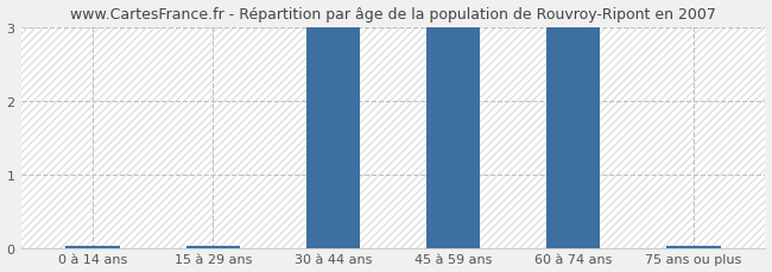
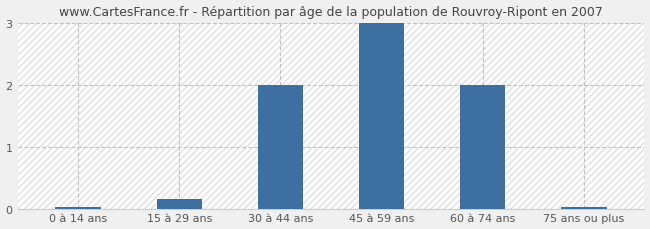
15 à 29 ans: 0.02 -> 0.16
30 à 44 ans: 3.00 -> 2.00
60 à 74 ans: 3.00 -> 2.00
